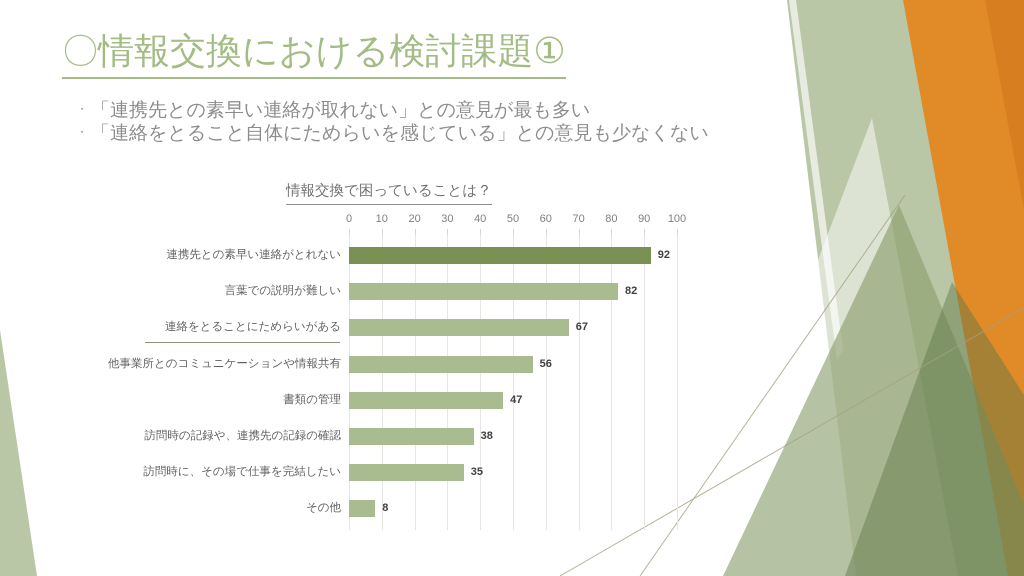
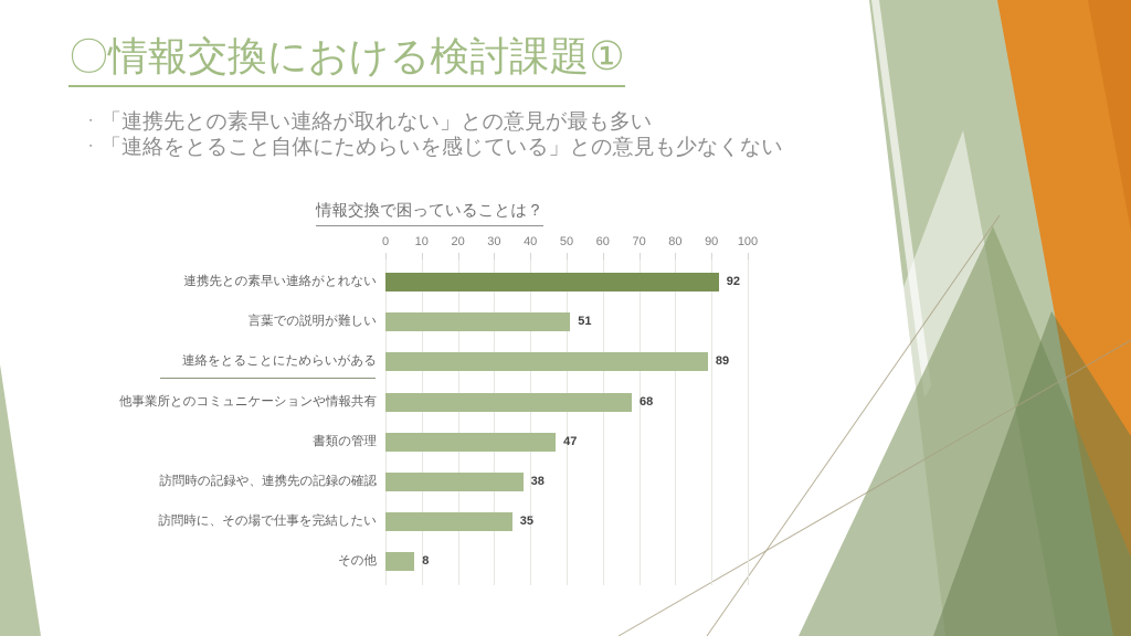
言葉での説明が難しい: 82 -> 51
連絡をとることにためらいがある: 67 -> 89
他事業所とのコミュニケーションや情報共有: 56 -> 68
